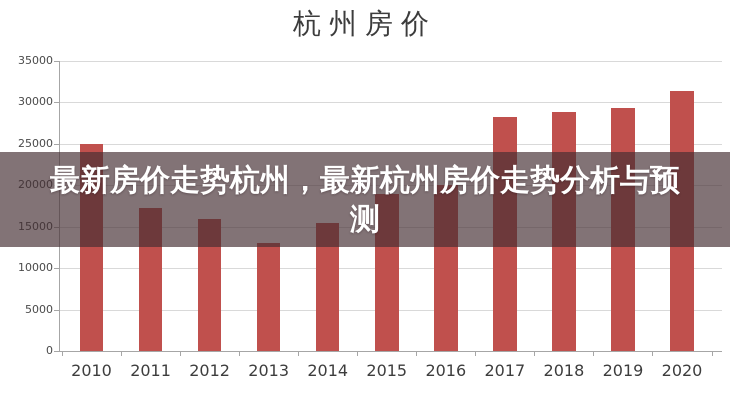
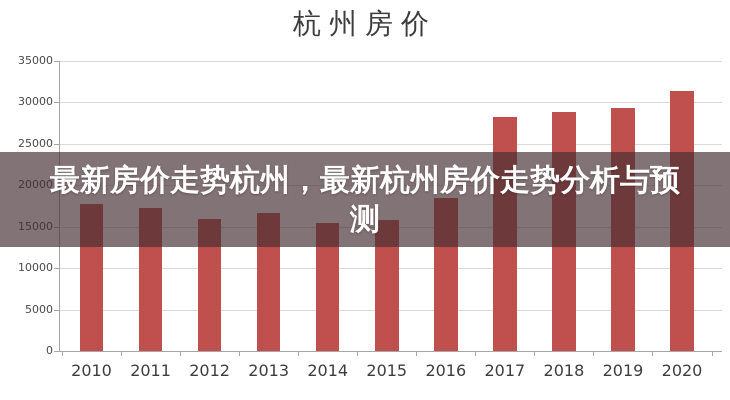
2010: 25000 -> 18000
2013: 13000 -> 17000
2015: 19000 -> 16000
2016: 20000 -> 18000
